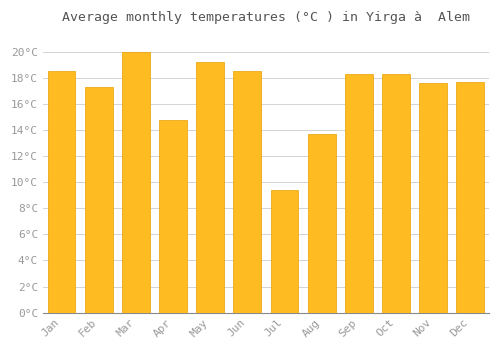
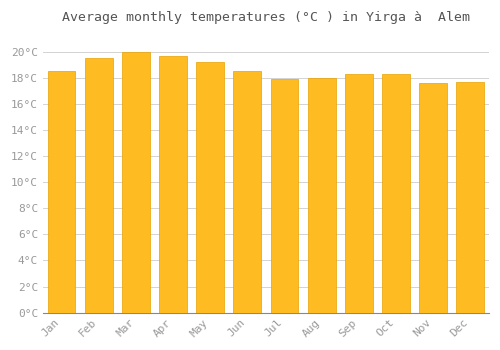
Feb: 17.3°C -> 19.5°C
Apr: 14.8°C -> 19.7°C
Jul: 9.4°C -> 17.9°C
Aug: 13.7°C -> 18.0°C
